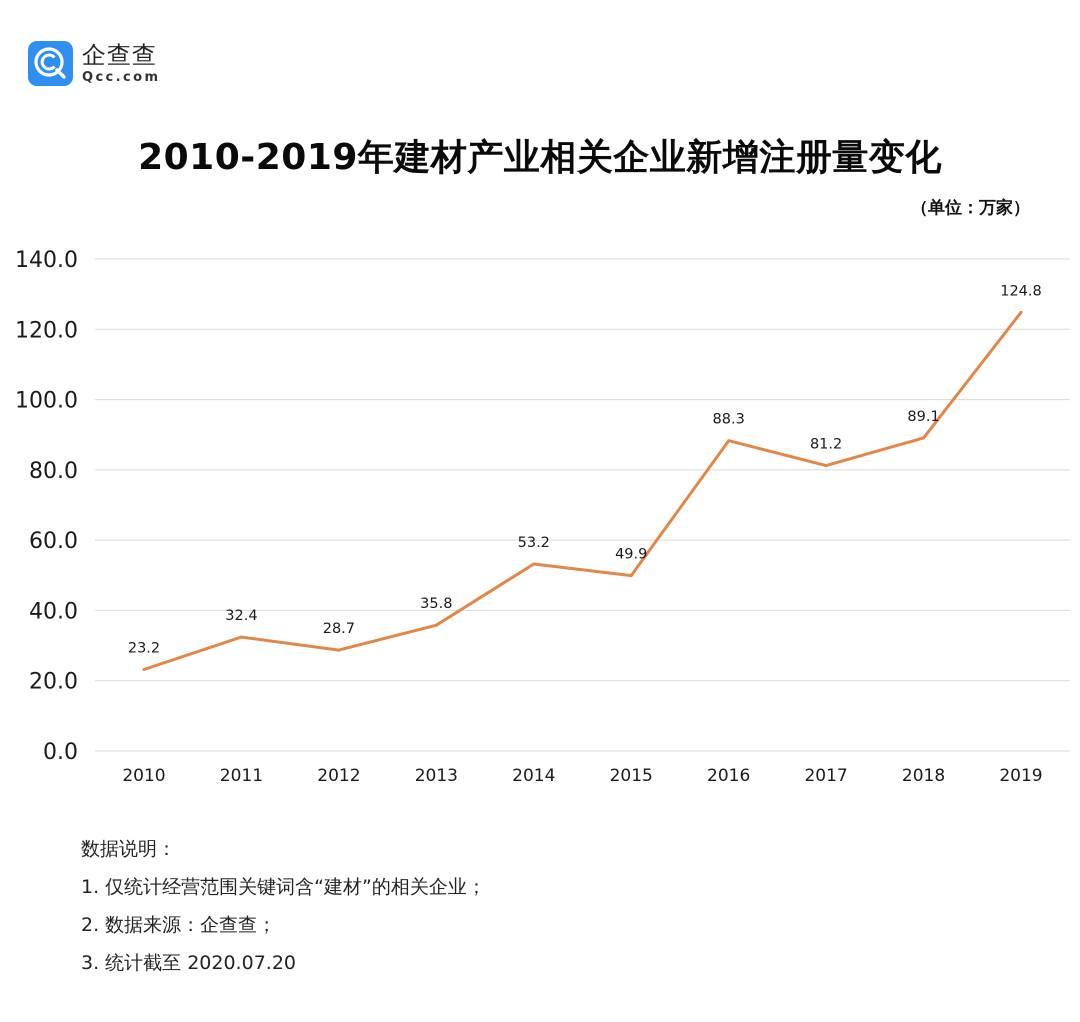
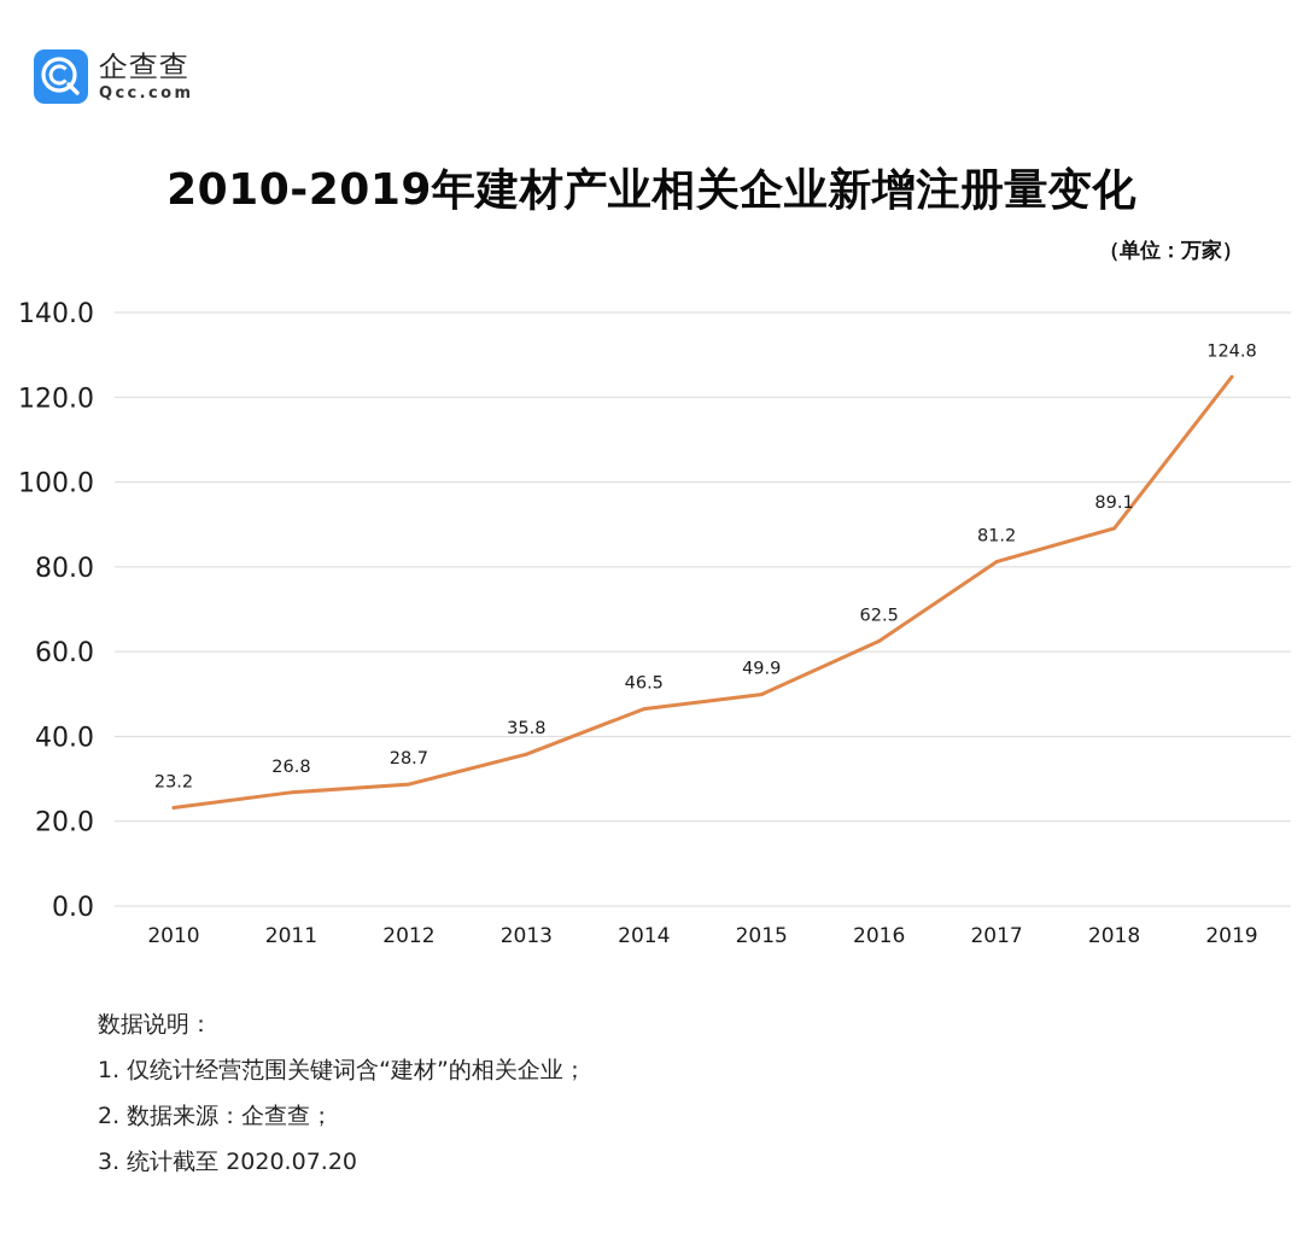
2011: 32.4 -> 26.8
2014: 53.2 -> 46.5
2016: 88.3 -> 62.5
